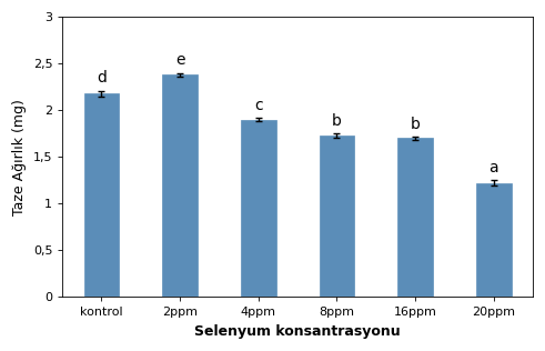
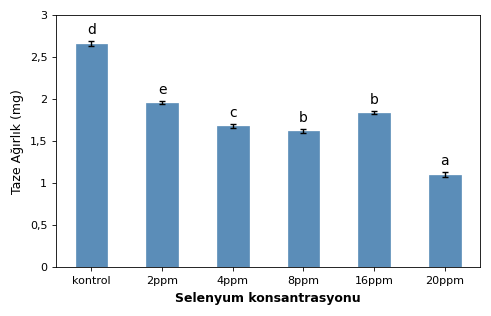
kontrol: 2,18 -> 2,66
2ppm: 2,38 -> 1,96
4ppm: 1,90 -> 1,68
8ppm: 1,73 -> 1,62
16ppm: 1,70 -> 1,84
20ppm: 1,22 -> 1,10
